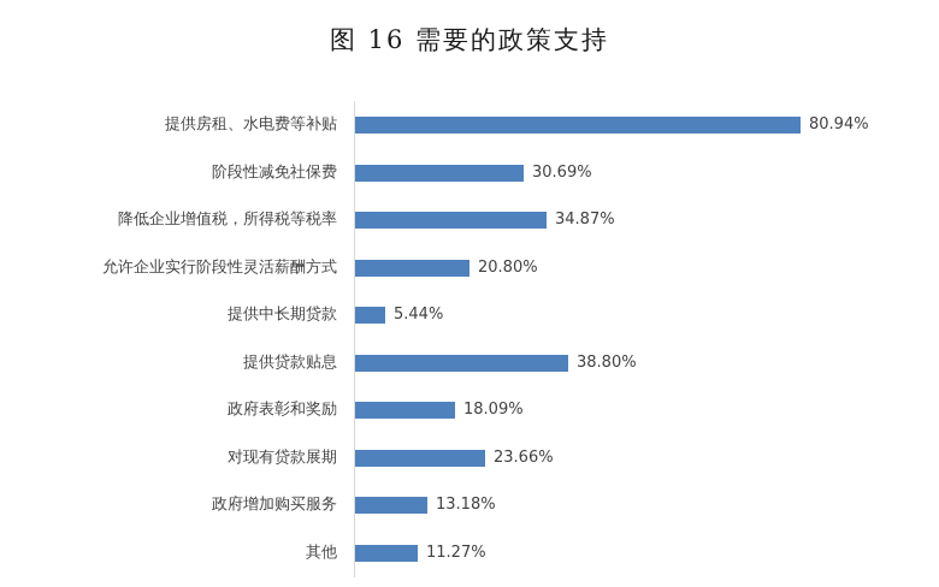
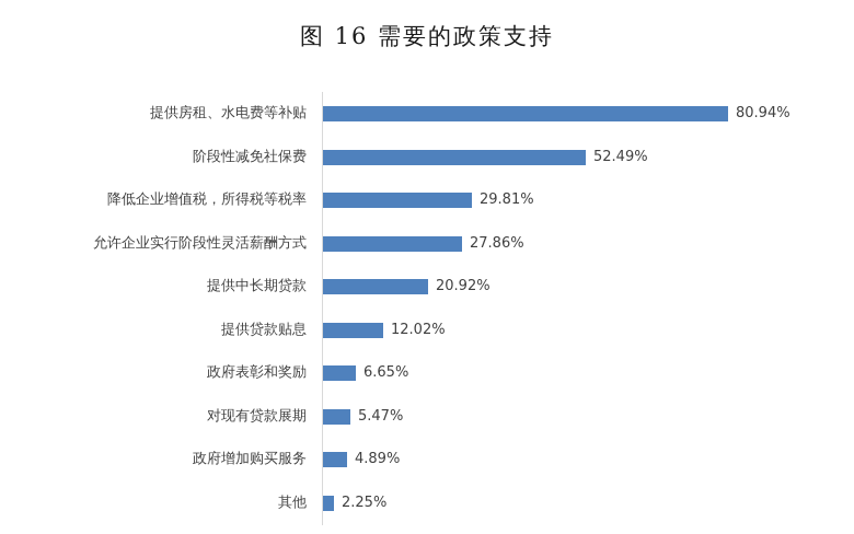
阶段性减免社保费: 30.69% -> 52.49%
降低企业增值税，所得税等税率: 34.87% -> 29.81%
允许企业实行阶段性灵活薪酬方式: 20.80% -> 27.86%
提供中长期贷款: 5.44% -> 20.92%
提供贷款贴息: 38.80% -> 12.02%
政府表彰和奖励: 18.09% -> 6.65%
对现有贷款展期: 23.66% -> 5.47%
政府增加购买服务: 13.18% -> 4.89%
其他: 11.27% -> 2.25%
